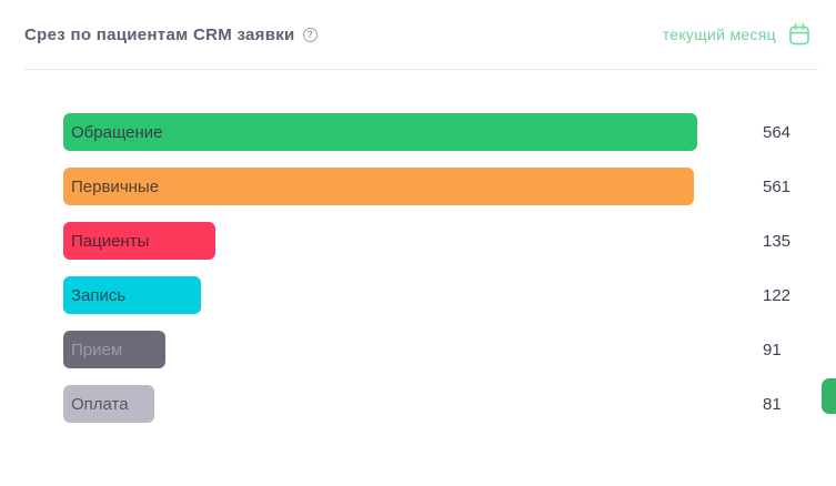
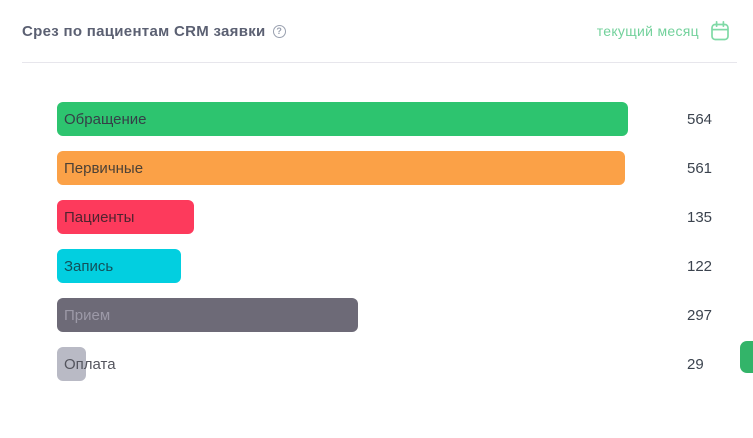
Прием: 91 -> 297
Оплата: 81 -> 29
